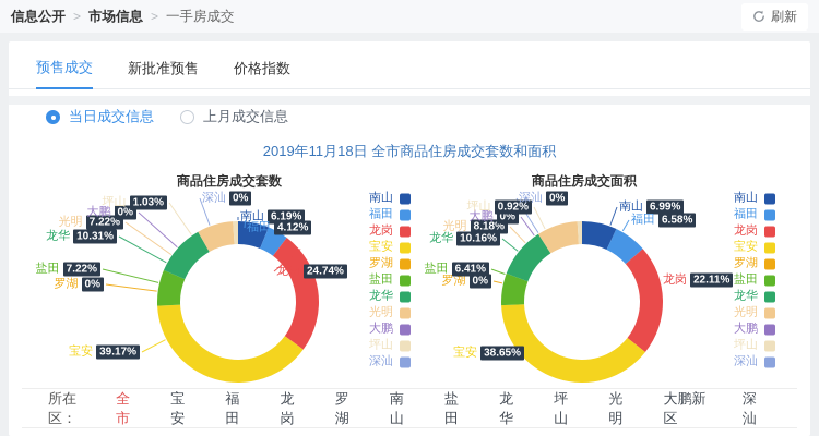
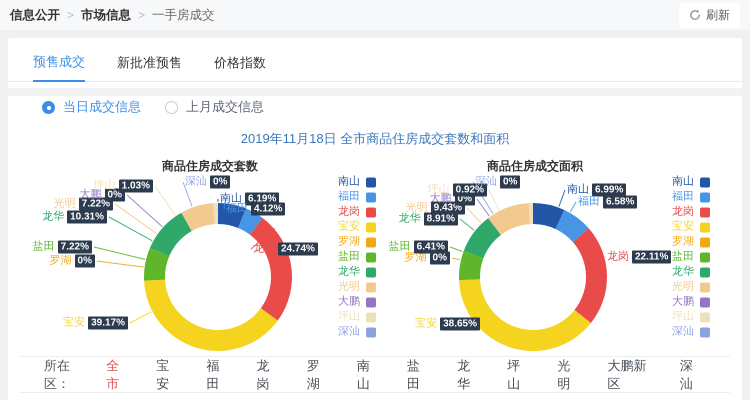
商品住房成交面积/龙华: 10.16% -> 8.91%
商品住房成交面积/光明: 8.18% -> 9.43%
